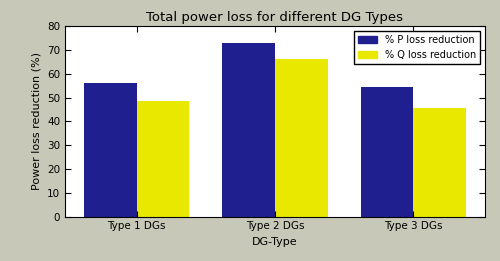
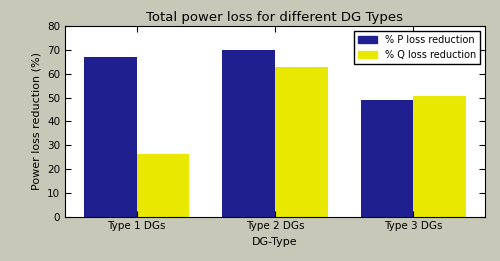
% P loss reduction/Type 1 DGs: 56.0 -> 67.0
% Q loss reduction/Type 1 DGs: 48.5 -> 26.5
% P loss reduction/Type 2 DGs: 73.0 -> 70.0
% Q loss reduction/Type 2 DGs: 66.0 -> 63.0
% P loss reduction/Type 3 DGs: 54.5 -> 49.0
% Q loss reduction/Type 3 DGs: 45.5 -> 50.5
